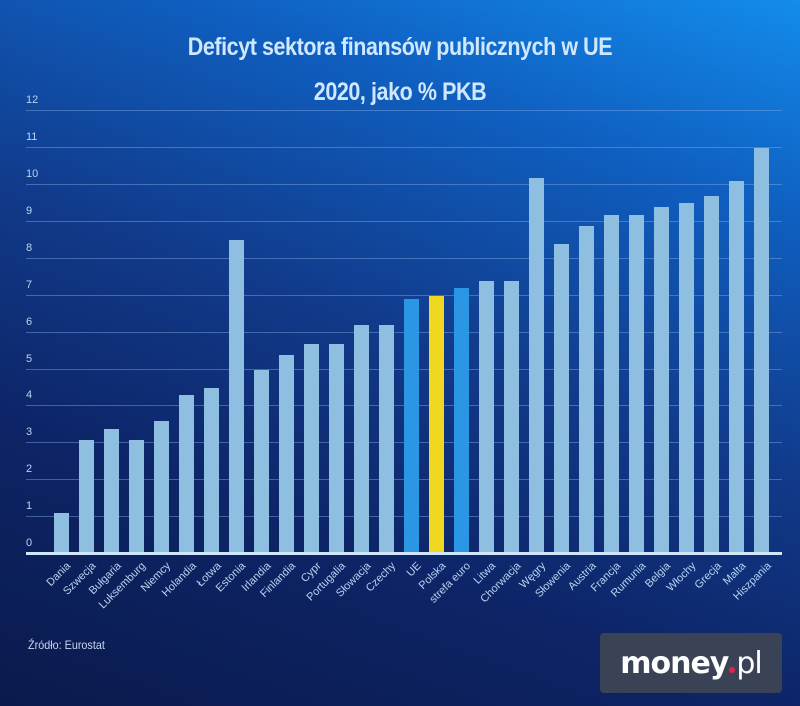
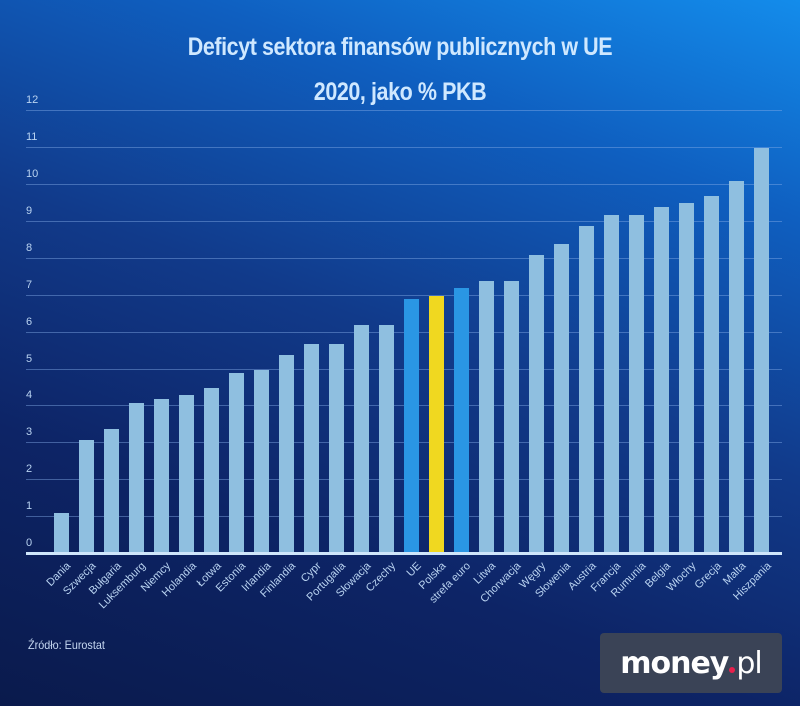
Luksemburg: 3.1 -> 4.1
Niemcy: 3.6 -> 4.2
Estonia: 8.5 -> 4.9
Węgry: 10.2 -> 8.1
